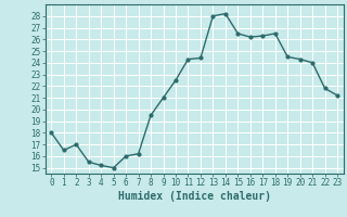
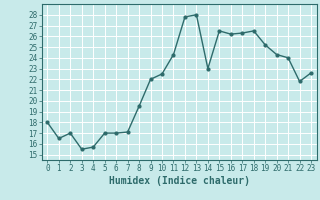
4: 15.2 -> 15.7
5: 15.0 -> 17.0
6: 16.0 -> 17.0
7: 16.2 -> 17.1
9: 21.0 -> 22.0
12: 24.4 -> 27.8
14: 28.2 -> 23.0
19: 24.5 -> 25.2
23: 21.2 -> 22.6
